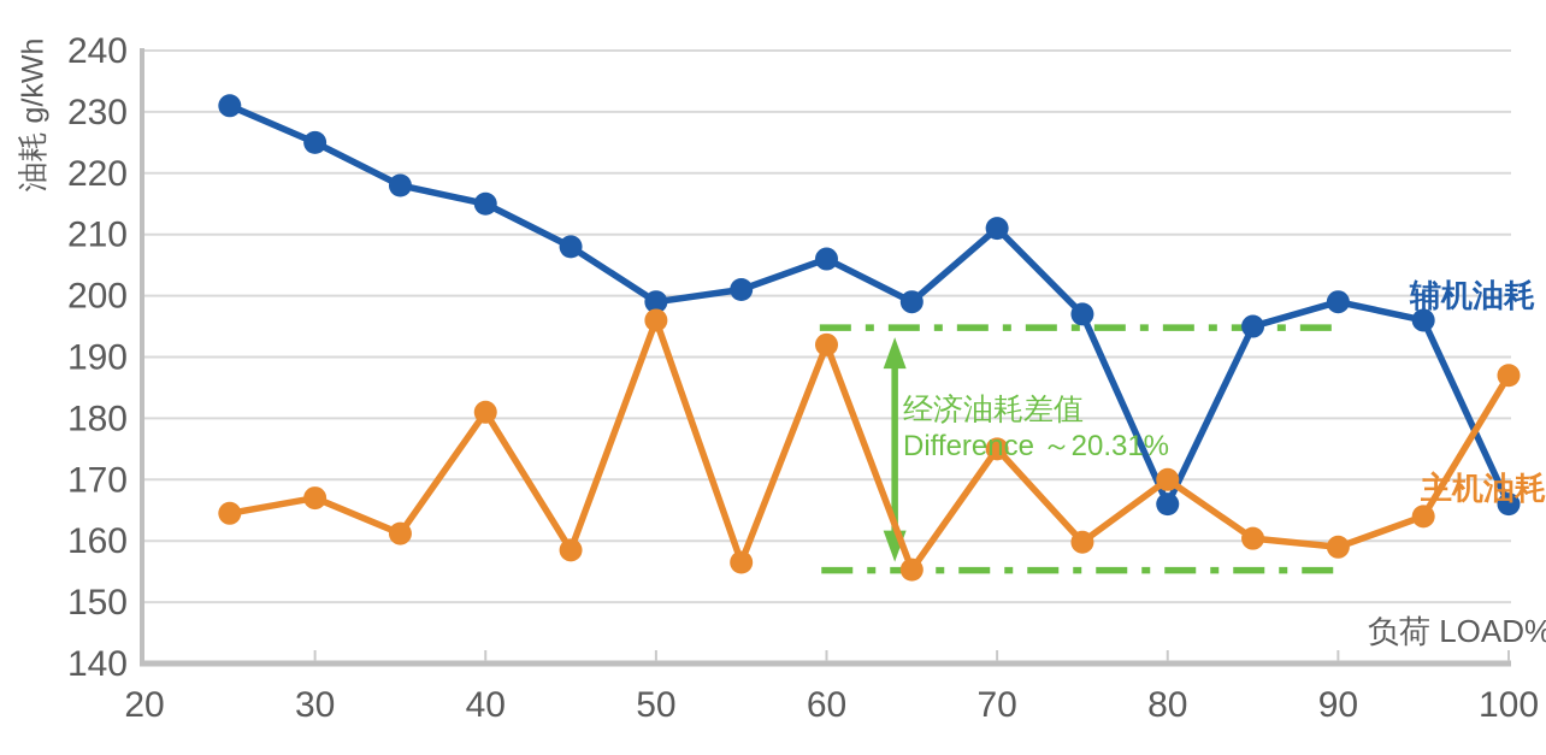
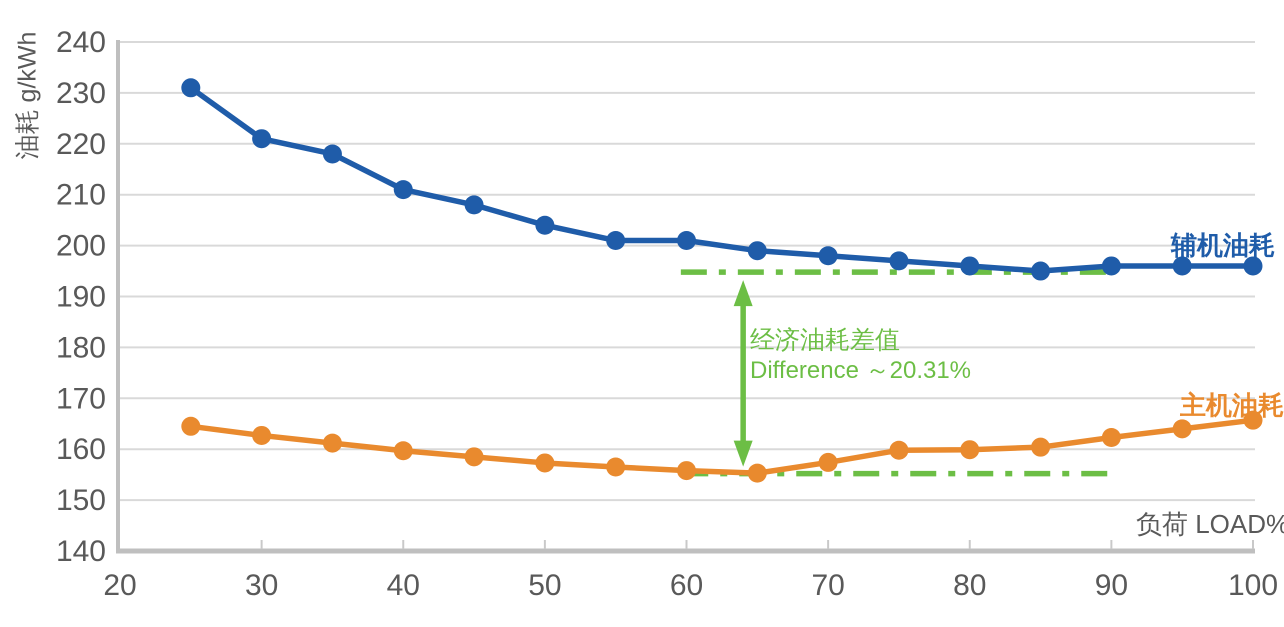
辅机油耗/30: 225 -> 221
主机油耗/30: 167 -> 163
辅机油耗/40: 215 -> 211
主机油耗/40: 181 -> 160
辅机油耗/50: 199 -> 204
主机油耗/50: 196 -> 157
辅机油耗/60: 206 -> 201
主机油耗/60: 192 -> 156
辅机油耗/70: 211 -> 198
主机油耗/70: 175 -> 157
辅机油耗/80: 166 -> 196
主机油耗/80: 170 -> 160
辅机油耗/90: 199 -> 196
主机油耗/90: 159 -> 162
辅机油耗/100: 166 -> 196
主机油耗/100: 187 -> 166
